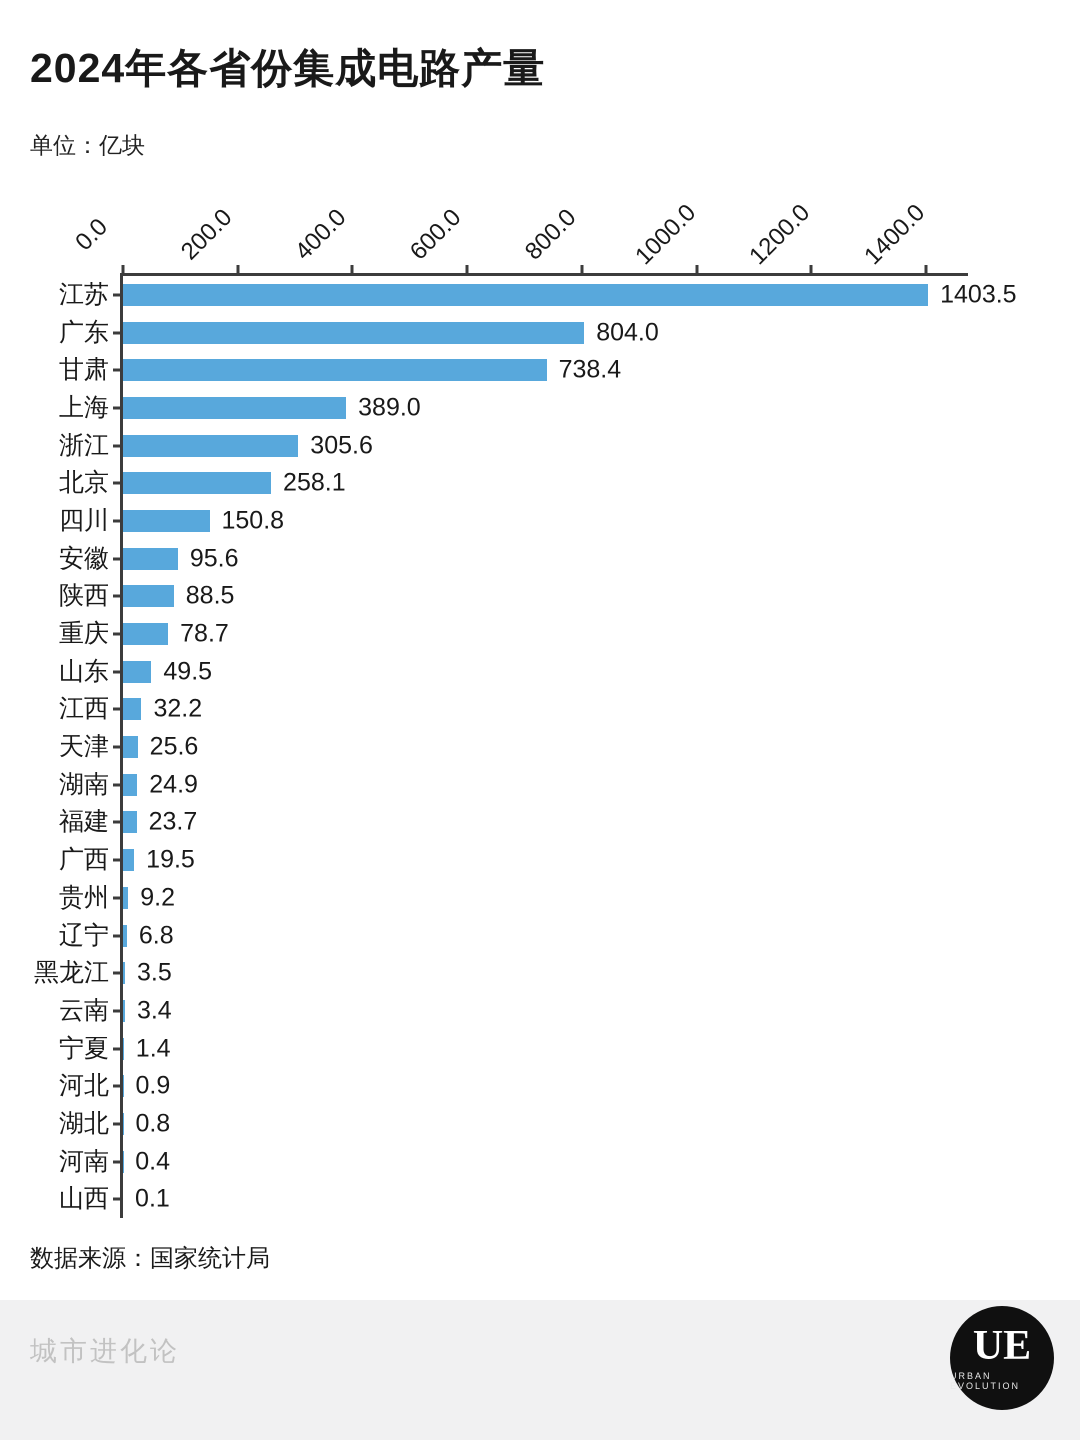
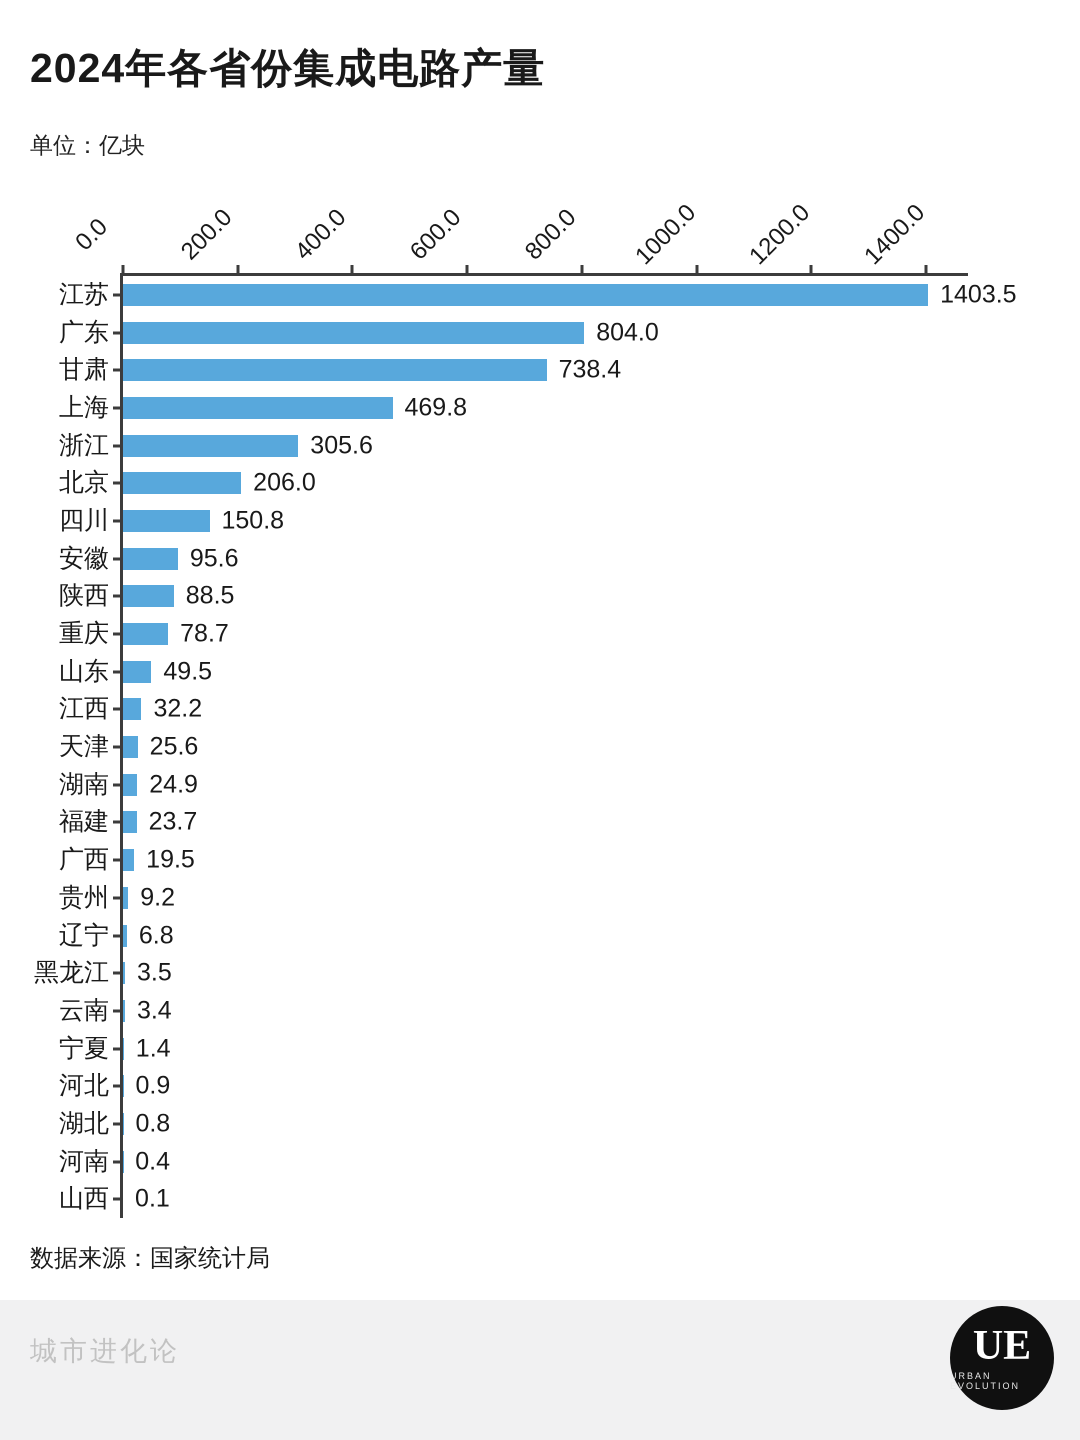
上海: 389.0 -> 469.8
北京: 258.1 -> 206.0
